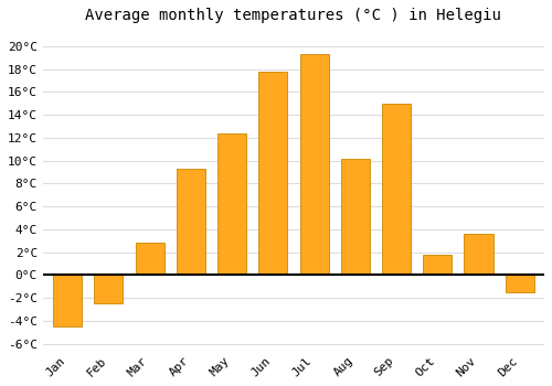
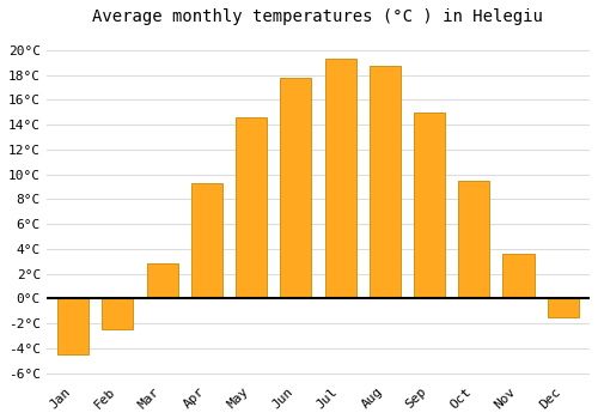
May: 12.4°C -> 14.6°C
Aug: 10.2°C -> 18.7°C
Oct: 1.8°C -> 9.5°C
